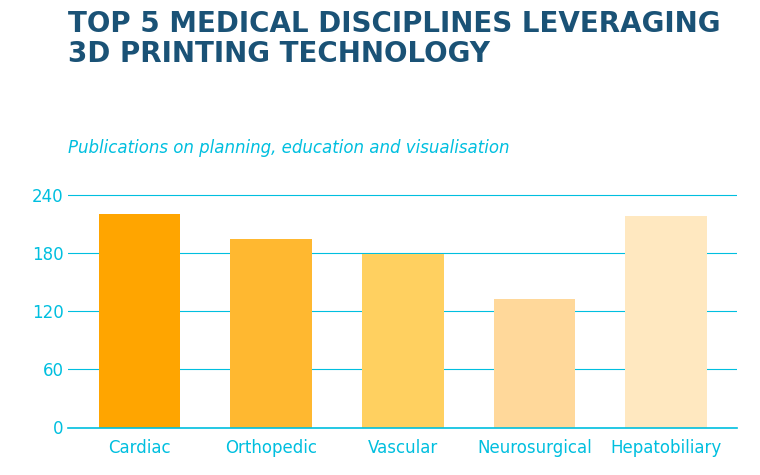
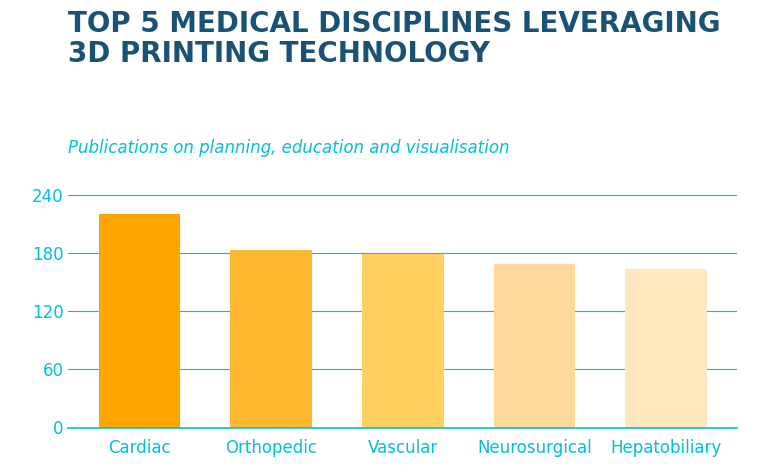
Orthopedic: 194 -> 183
Neurosurgical: 132 -> 168
Hepatobiliary: 218 -> 163
